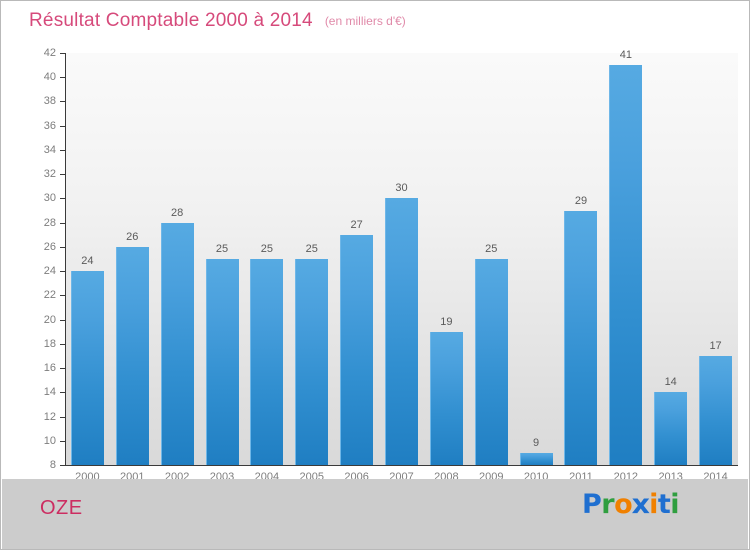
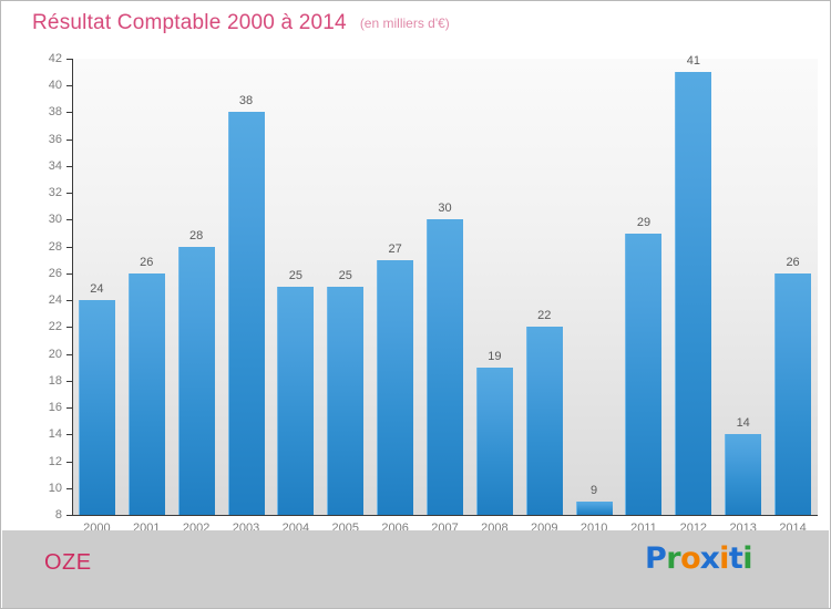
2003: 25 -> 38
2009: 25 -> 22
2014: 17 -> 26
